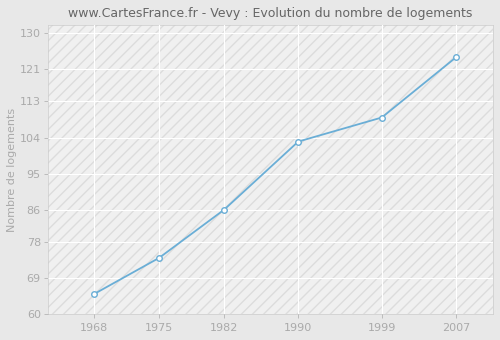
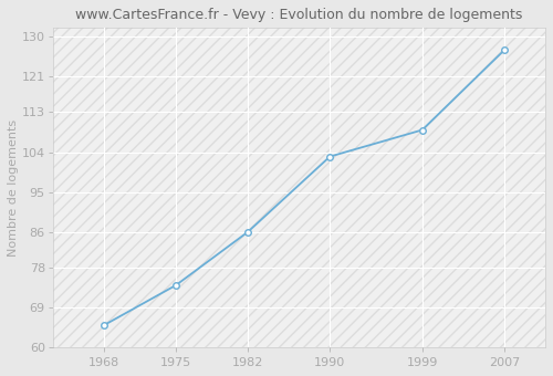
2007: 124 -> 127
